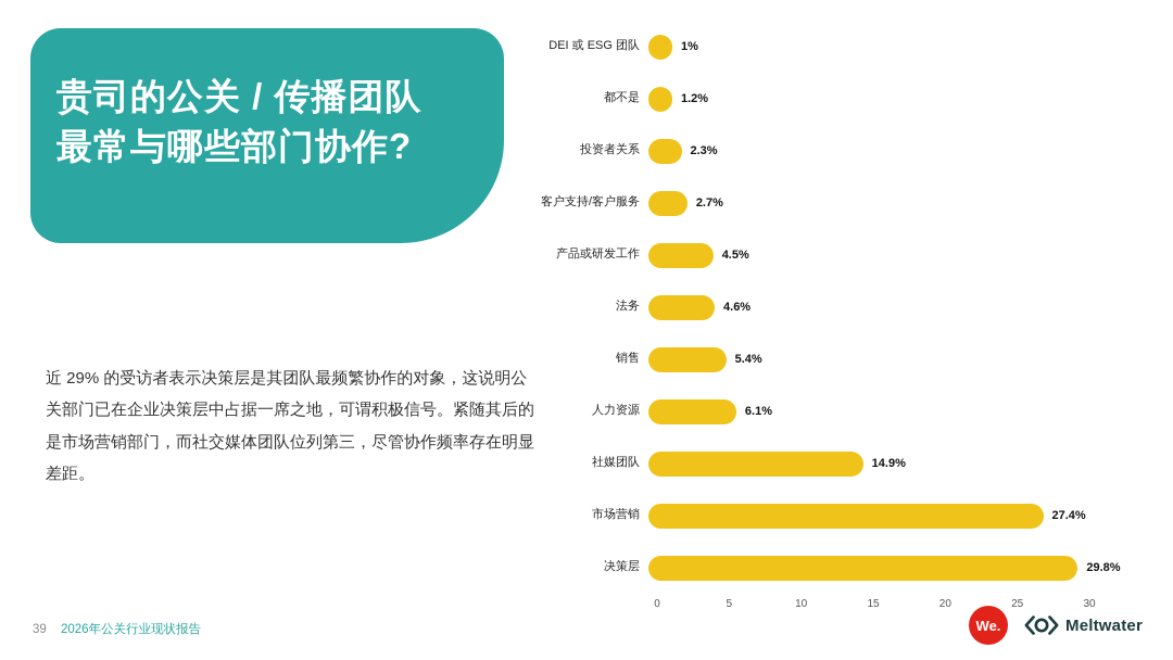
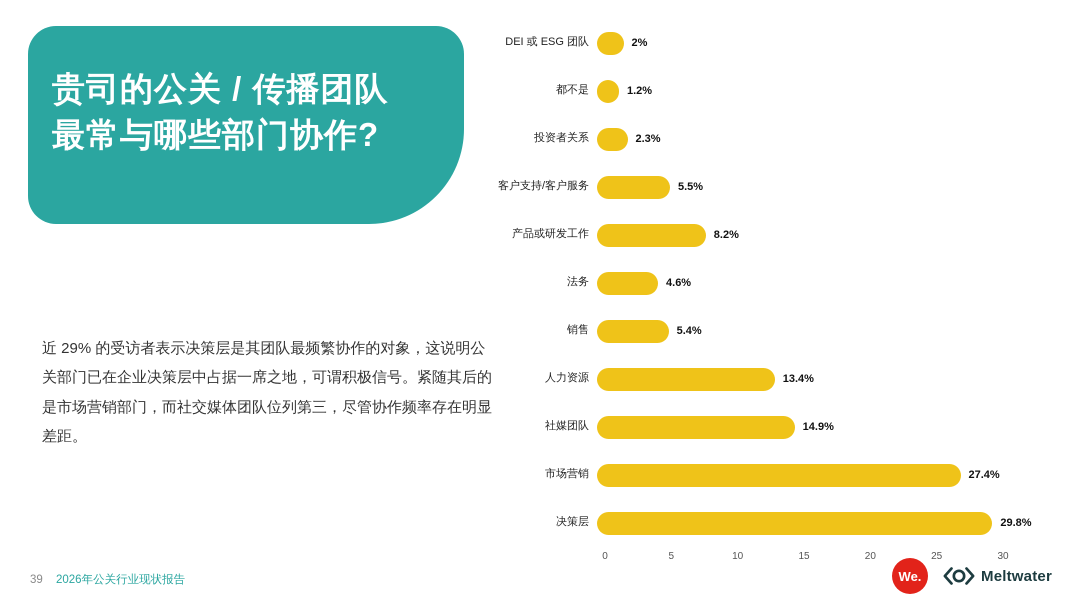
DEI 或 ESG 团队: 1% -> 2%
客户支持/客户服务: 2.7% -> 5.5%
产品或研发工作: 4.5% -> 8.2%
人力资源: 6.1% -> 13.4%
